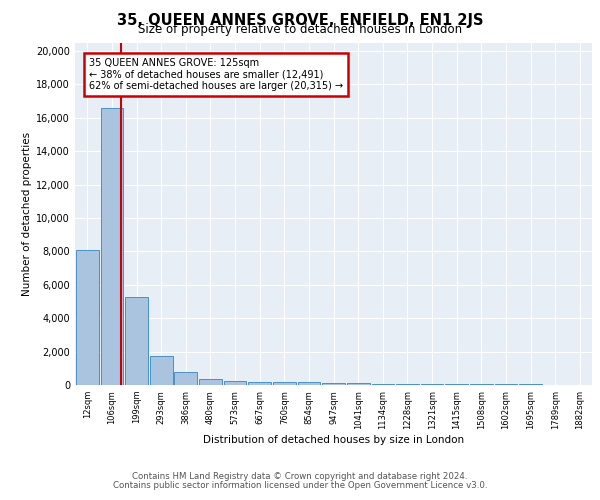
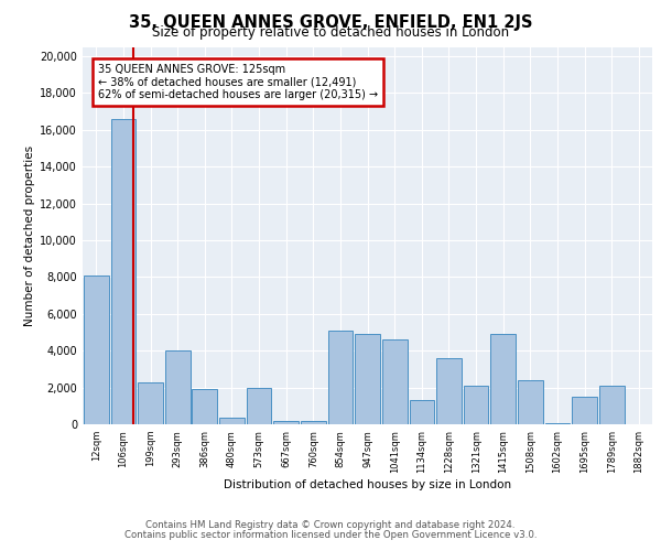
199sqm: 5,200 -> 2,300
293sqm: 1,800 -> 4,000
386sqm: 800 -> 1,900
573sqm: 200 -> 2,000
854sqm: 200 -> 5,100
947sqm: 100 -> 4,900
1041sqm: 100 -> 4,600
1134sqm: 100 -> 1,300
1228sqm: 100 -> 3,600
1321sqm: 100 -> 2,100
1415sqm: 0 -> 4,900
1508sqm: 0 -> 2,400
1695sqm: 0 -> 1,500
1789sqm: 0 -> 2,100
